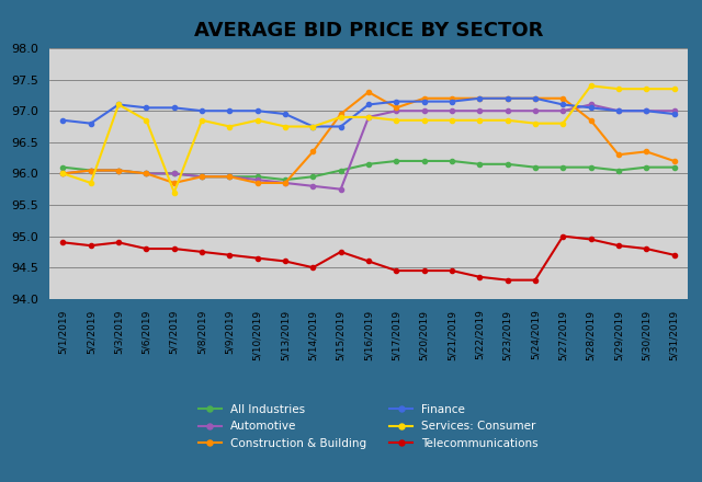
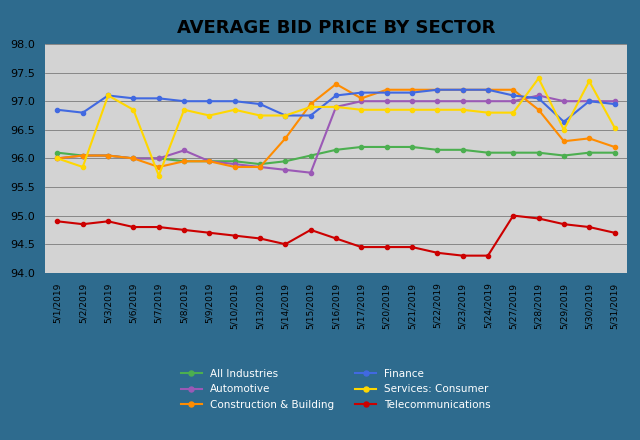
Automotive/5/8/2019: 95.95 -> 96.14
Finance/5/29/2019: 97.00 -> 96.64
Services: Consumer/5/29/2019: 97.35 -> 96.50
Services: Consumer/5/31/2019: 97.35 -> 96.54
